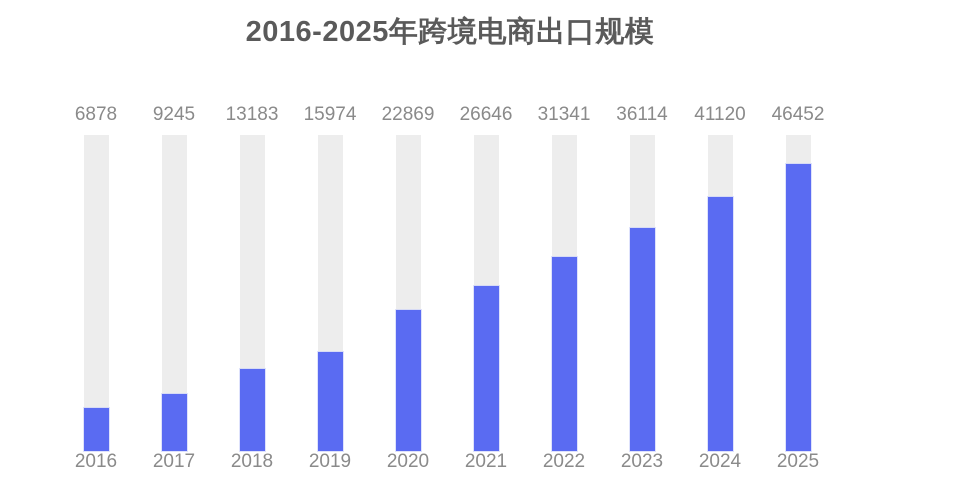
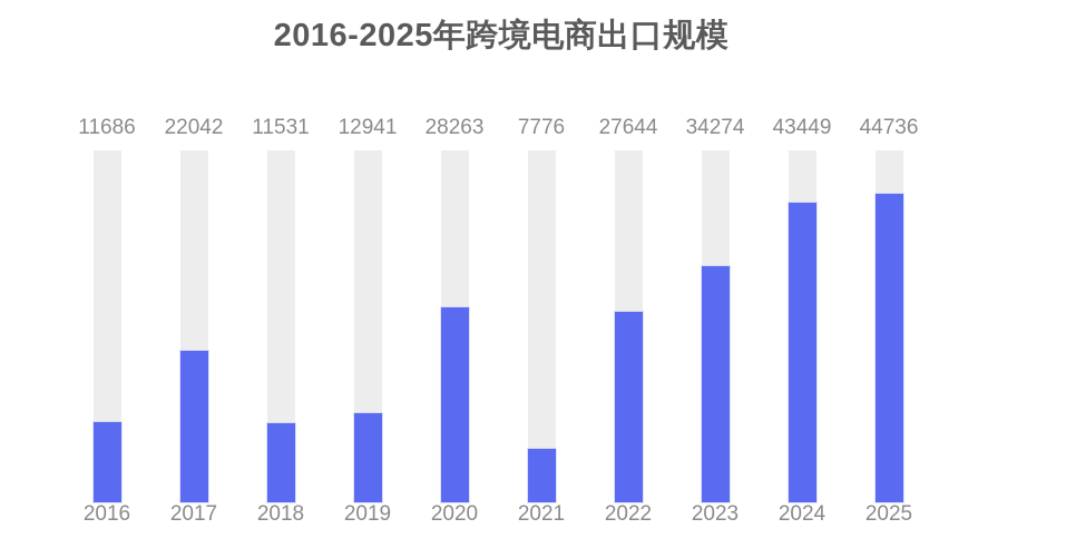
2016: 6878 -> 11686
2017: 9245 -> 22042
2018: 13183 -> 11531
2019: 15974 -> 12941
2020: 22869 -> 28263
2021: 26646 -> 7776
2022: 31341 -> 27644
2023: 36114 -> 34274
2024: 41120 -> 43449
2025: 46452 -> 44736
